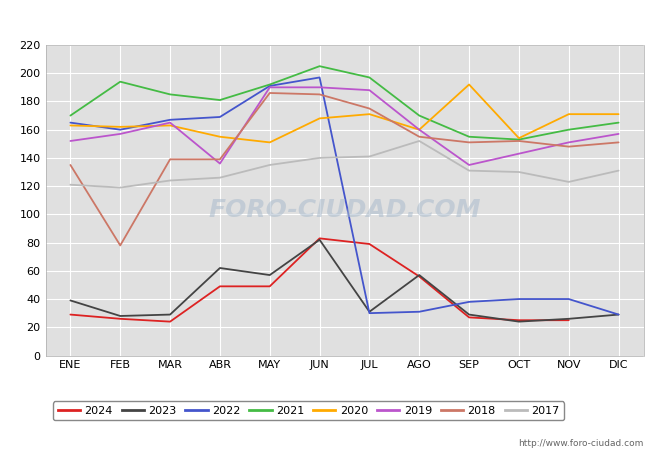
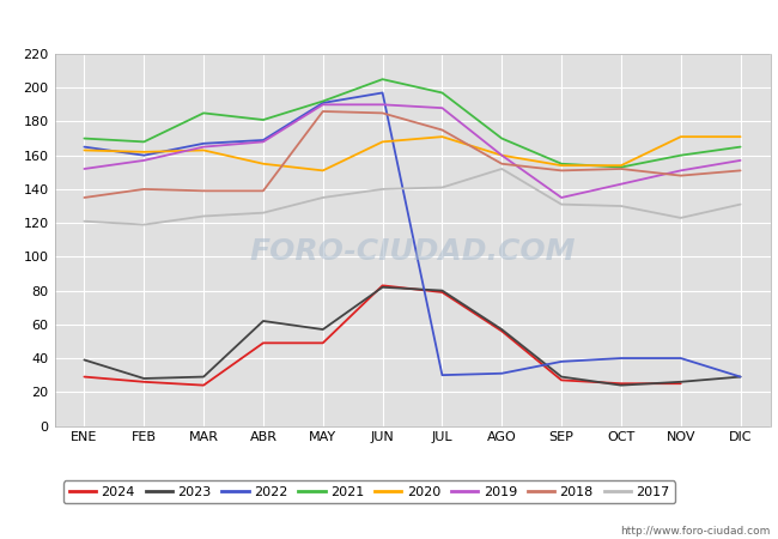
2021/FEB: 194 -> 168
2018/FEB: 78 -> 140
2019/ABR: 136 -> 168
2023/JUL: 31 -> 80
2020/SEP: 192 -> 154
